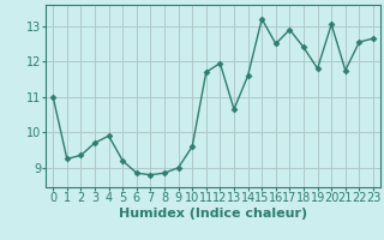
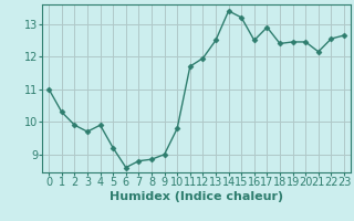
1: 9.25 -> 10.30
2: 9.35 -> 9.90
6: 8.85 -> 8.60
10: 9.60 -> 9.80
13: 10.65 -> 12.50
14: 11.60 -> 13.40
19: 11.80 -> 12.45
20: 13.05 -> 12.45
21: 11.75 -> 12.15
